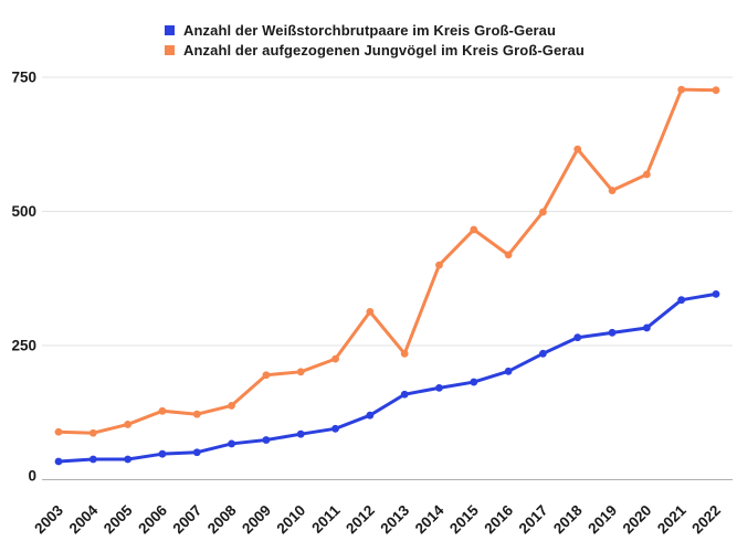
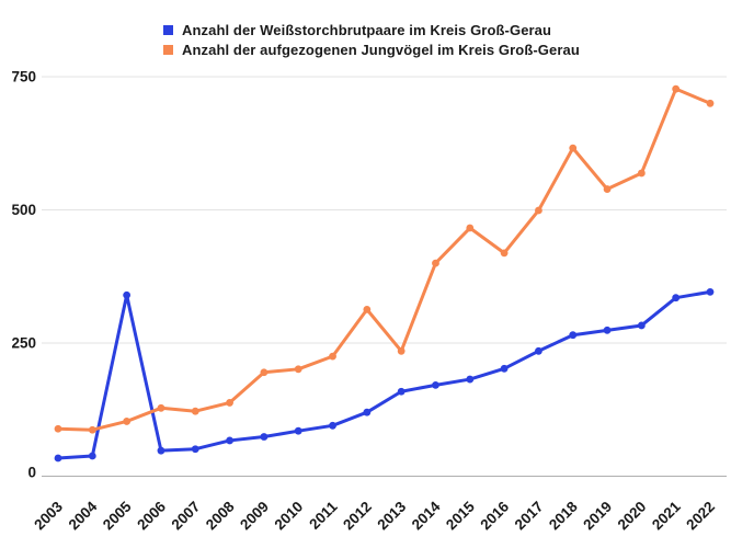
Anzahl der Weißstorchbrutpaare im Kreis Groß-Gerau/2005: 40 -> 340
Anzahl der aufgezogenen Jungvögel im Kreis Groß-Gerau/2022: 730 -> 700
